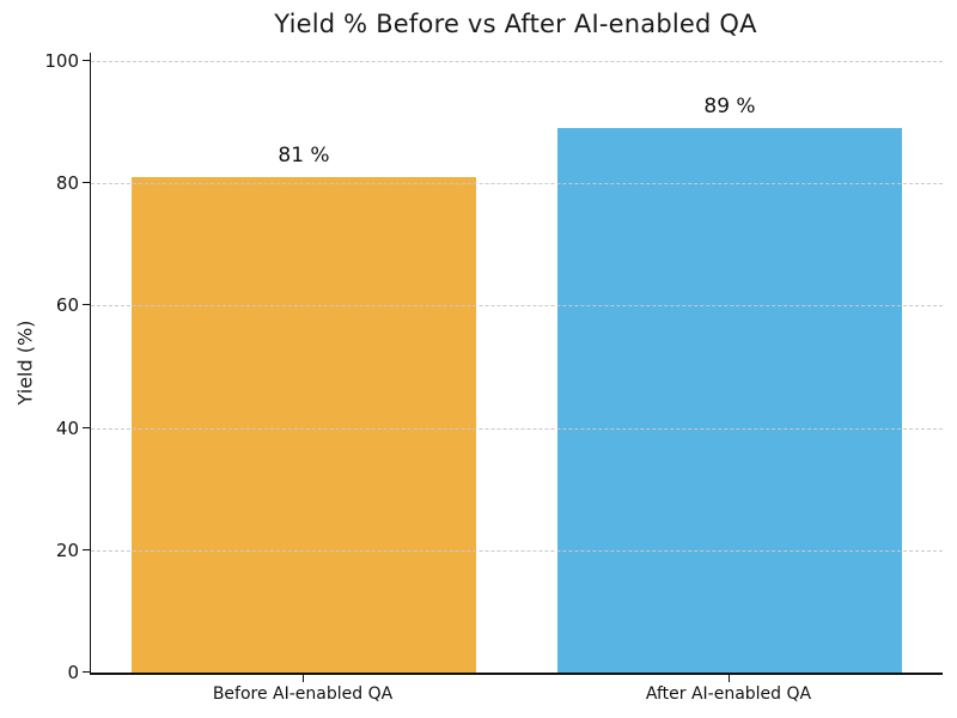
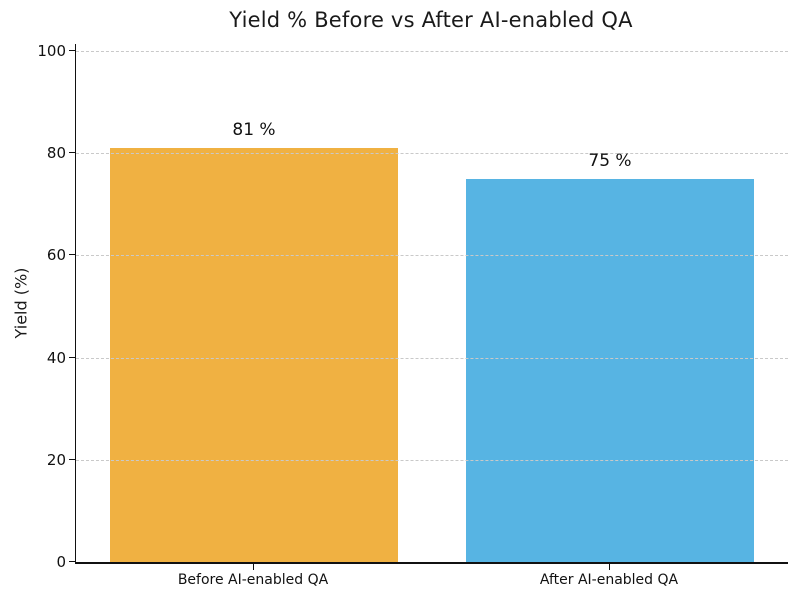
After AI-enabled QA: 89 -> 75
